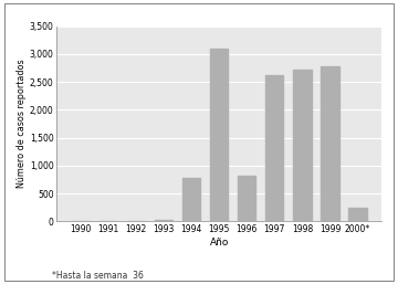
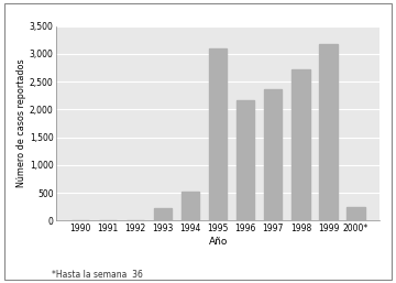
1993: 30 -> 220
1994: 780 -> 520
1996: 820 -> 2,160
1997: 2,630 -> 2,360
1999: 2,780 -> 3,180
